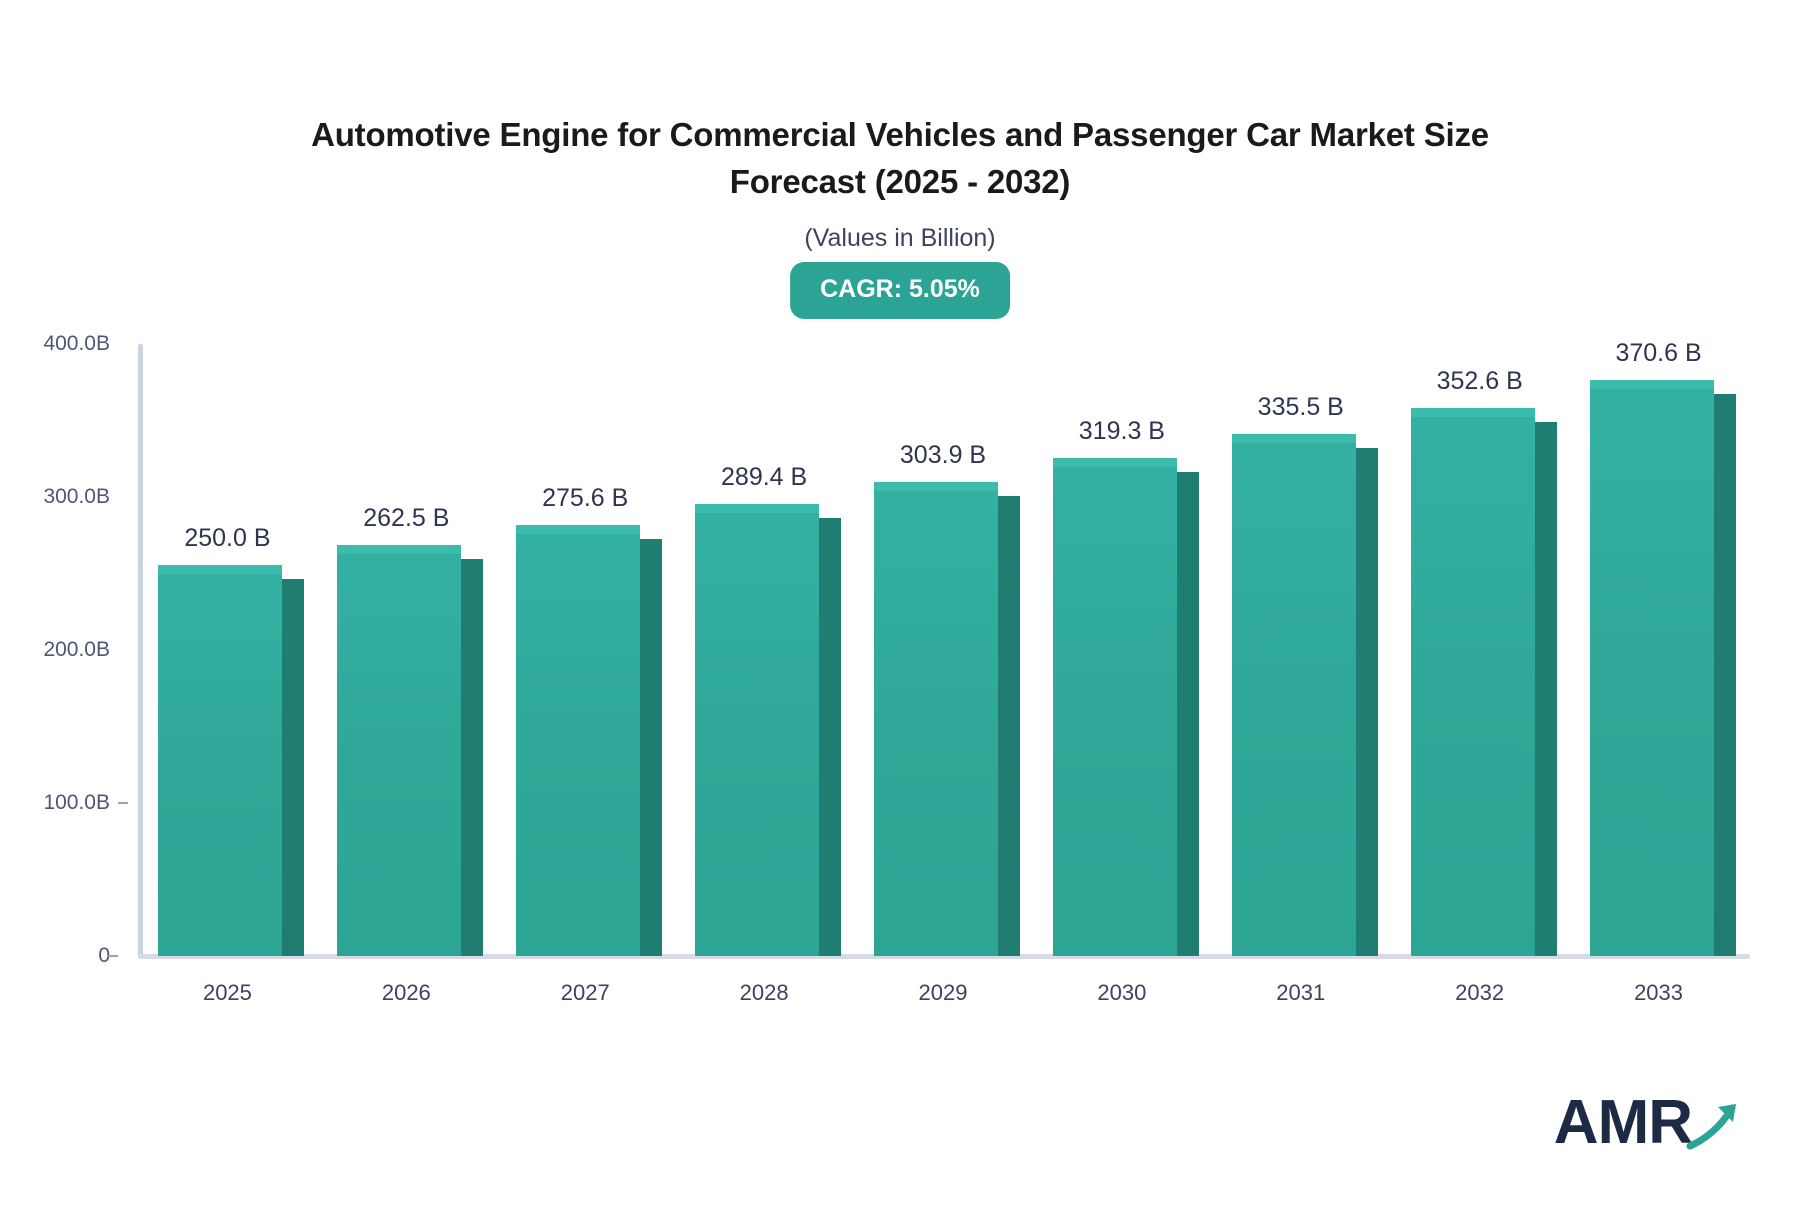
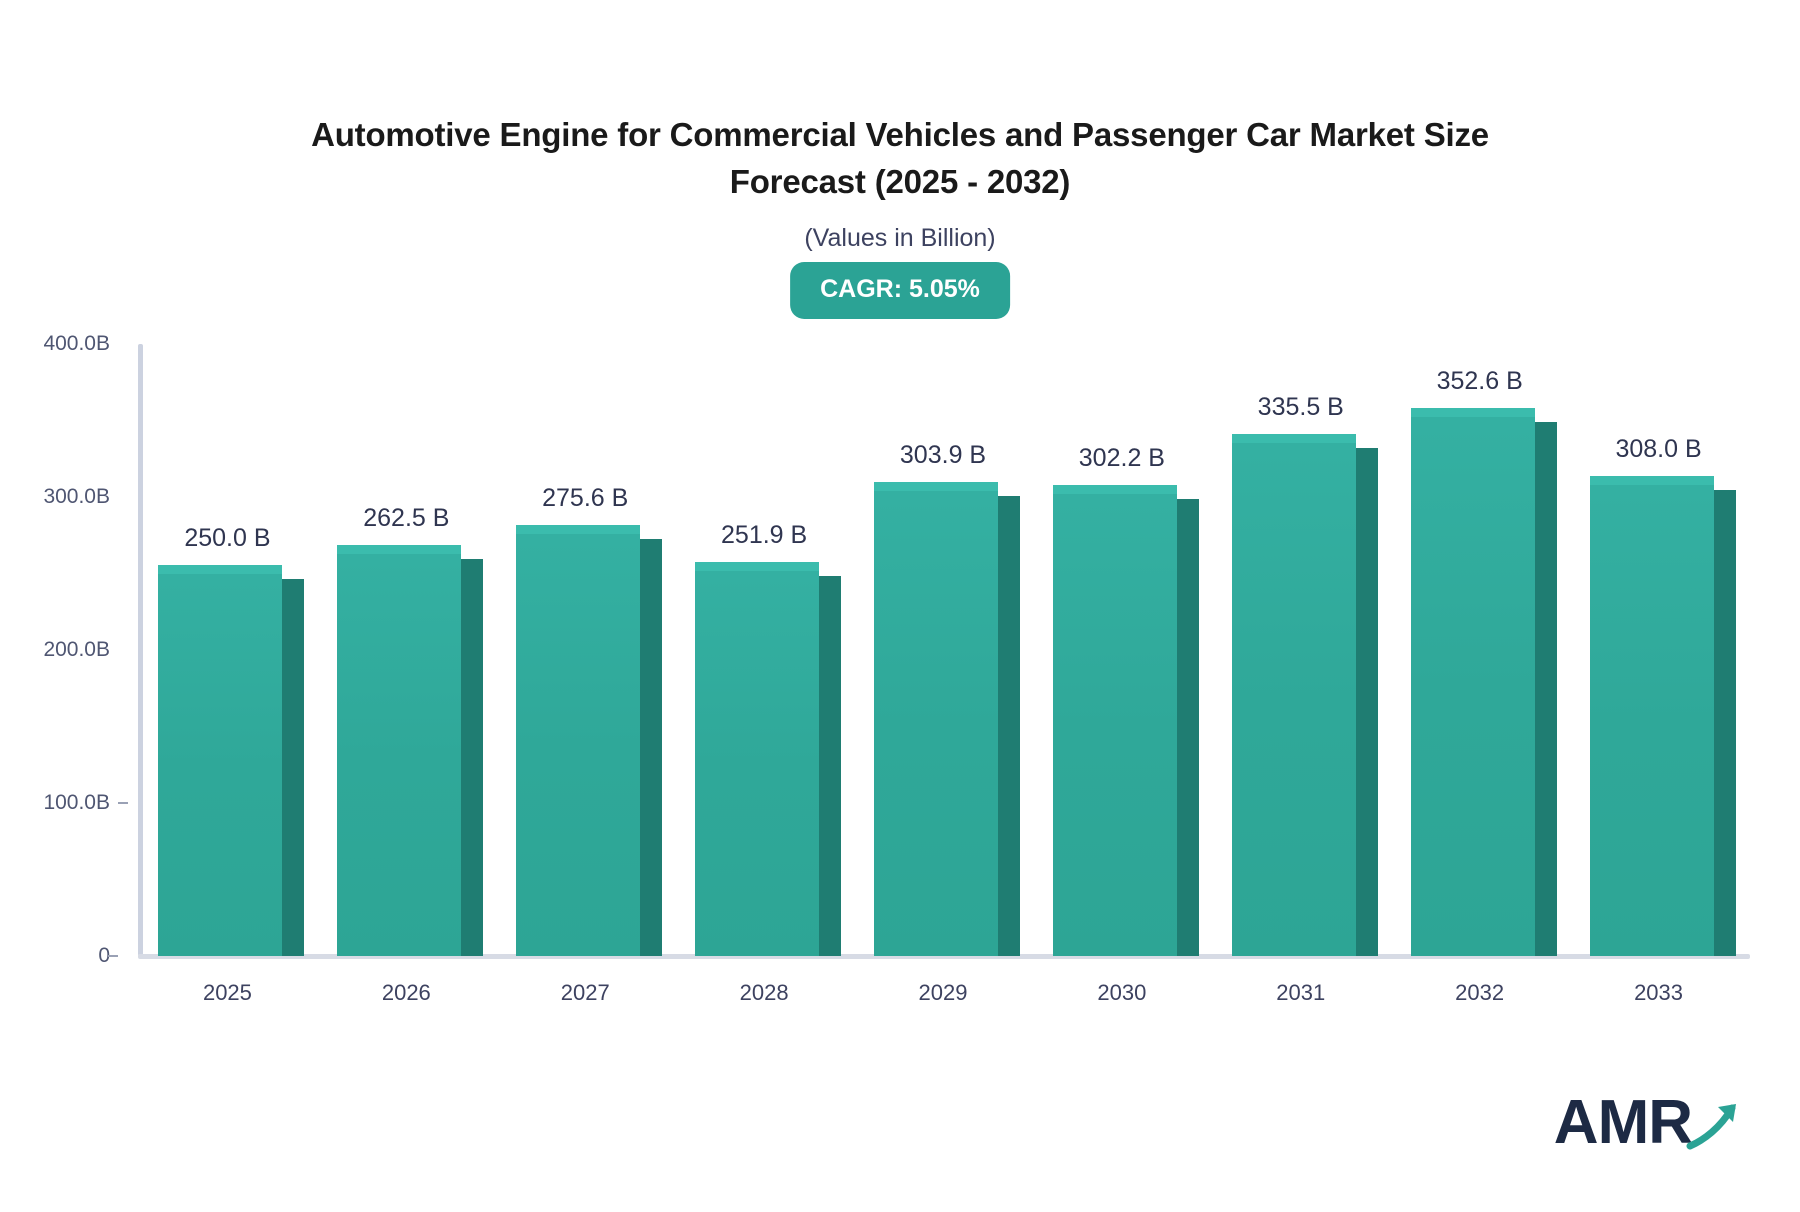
2028: 289.4 -> 251.9
2030: 319.3 -> 302.2
2033: 370.6 -> 308.0
